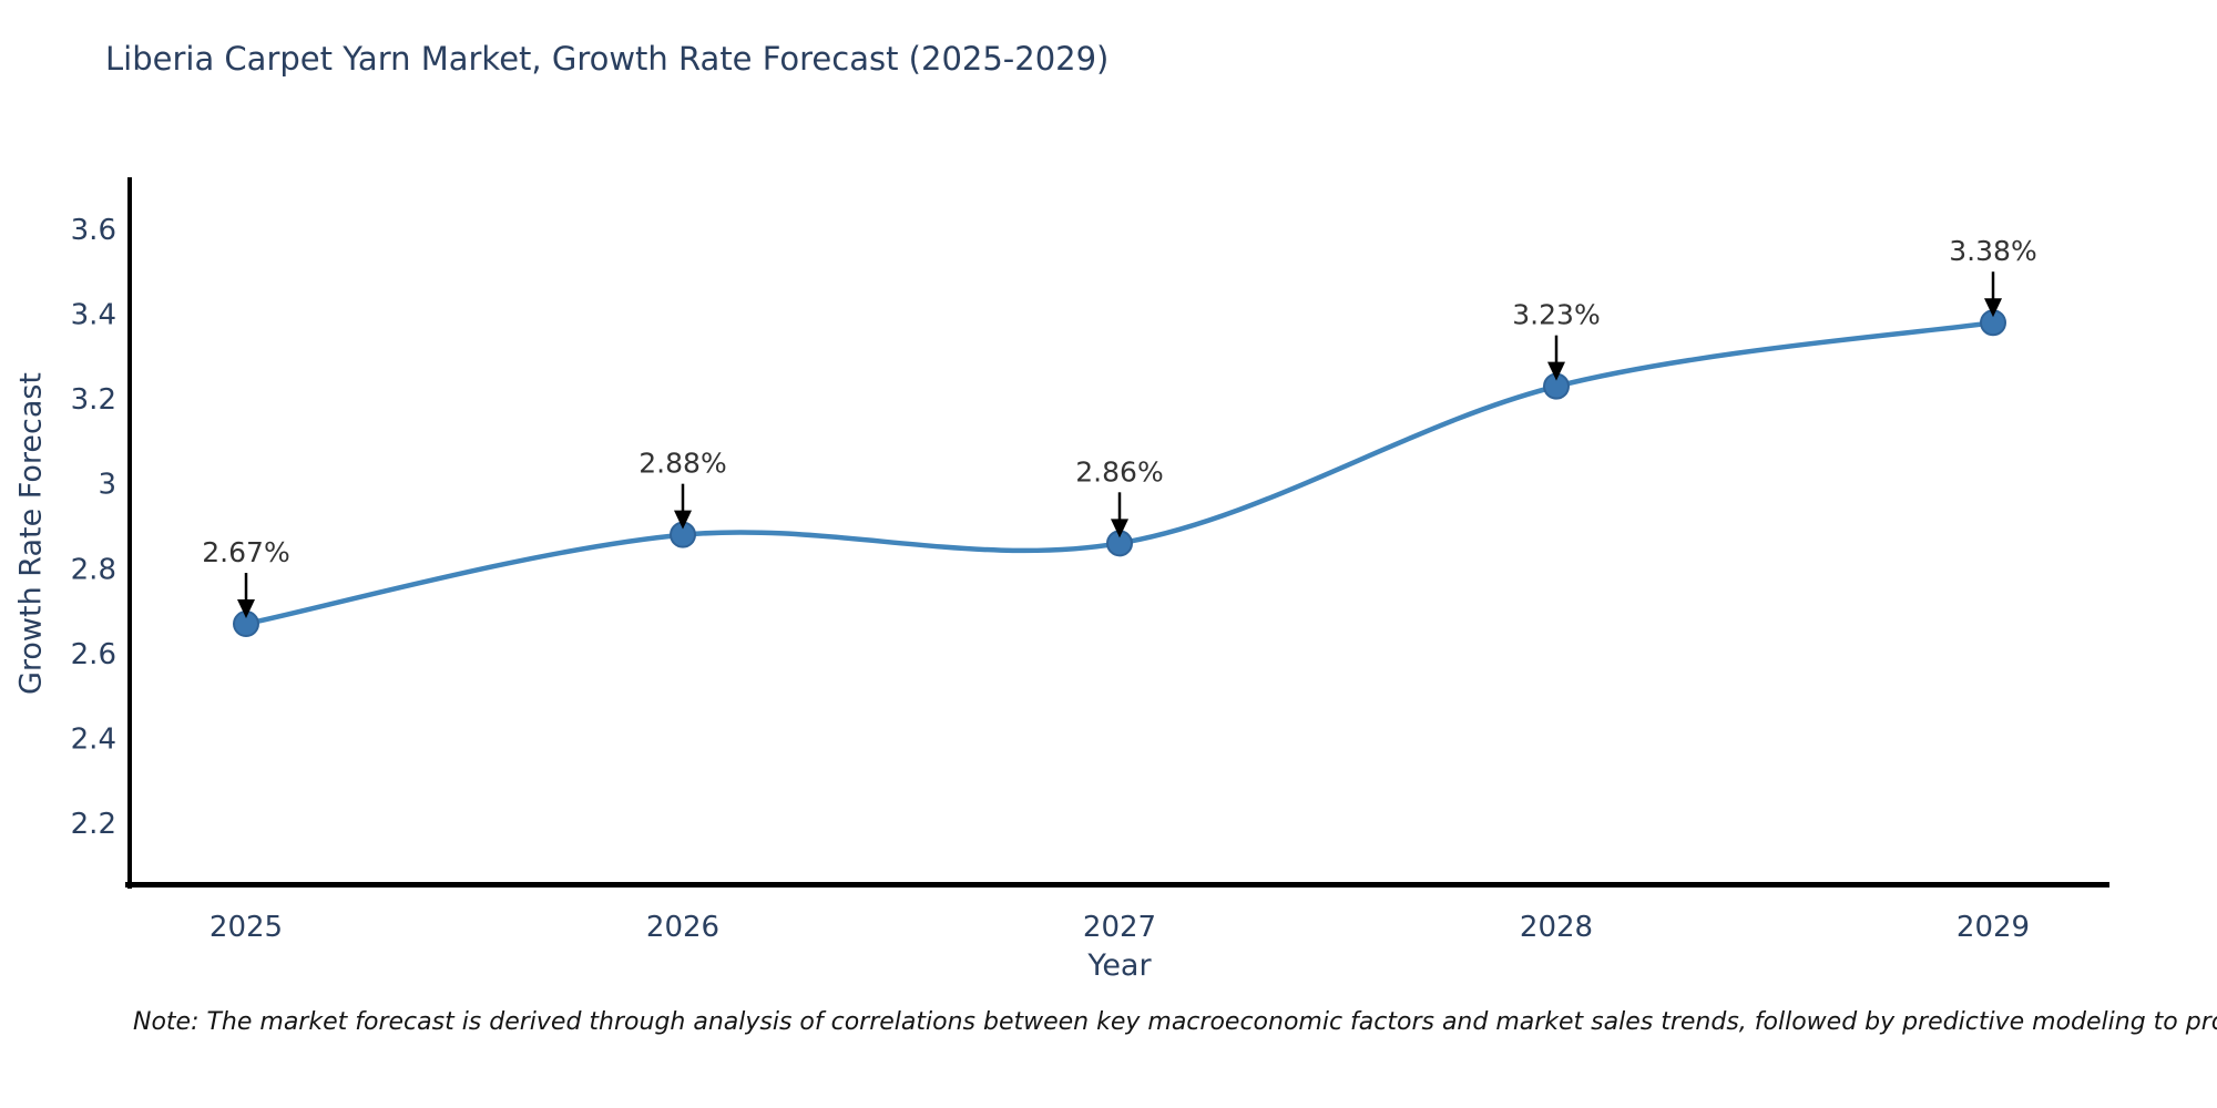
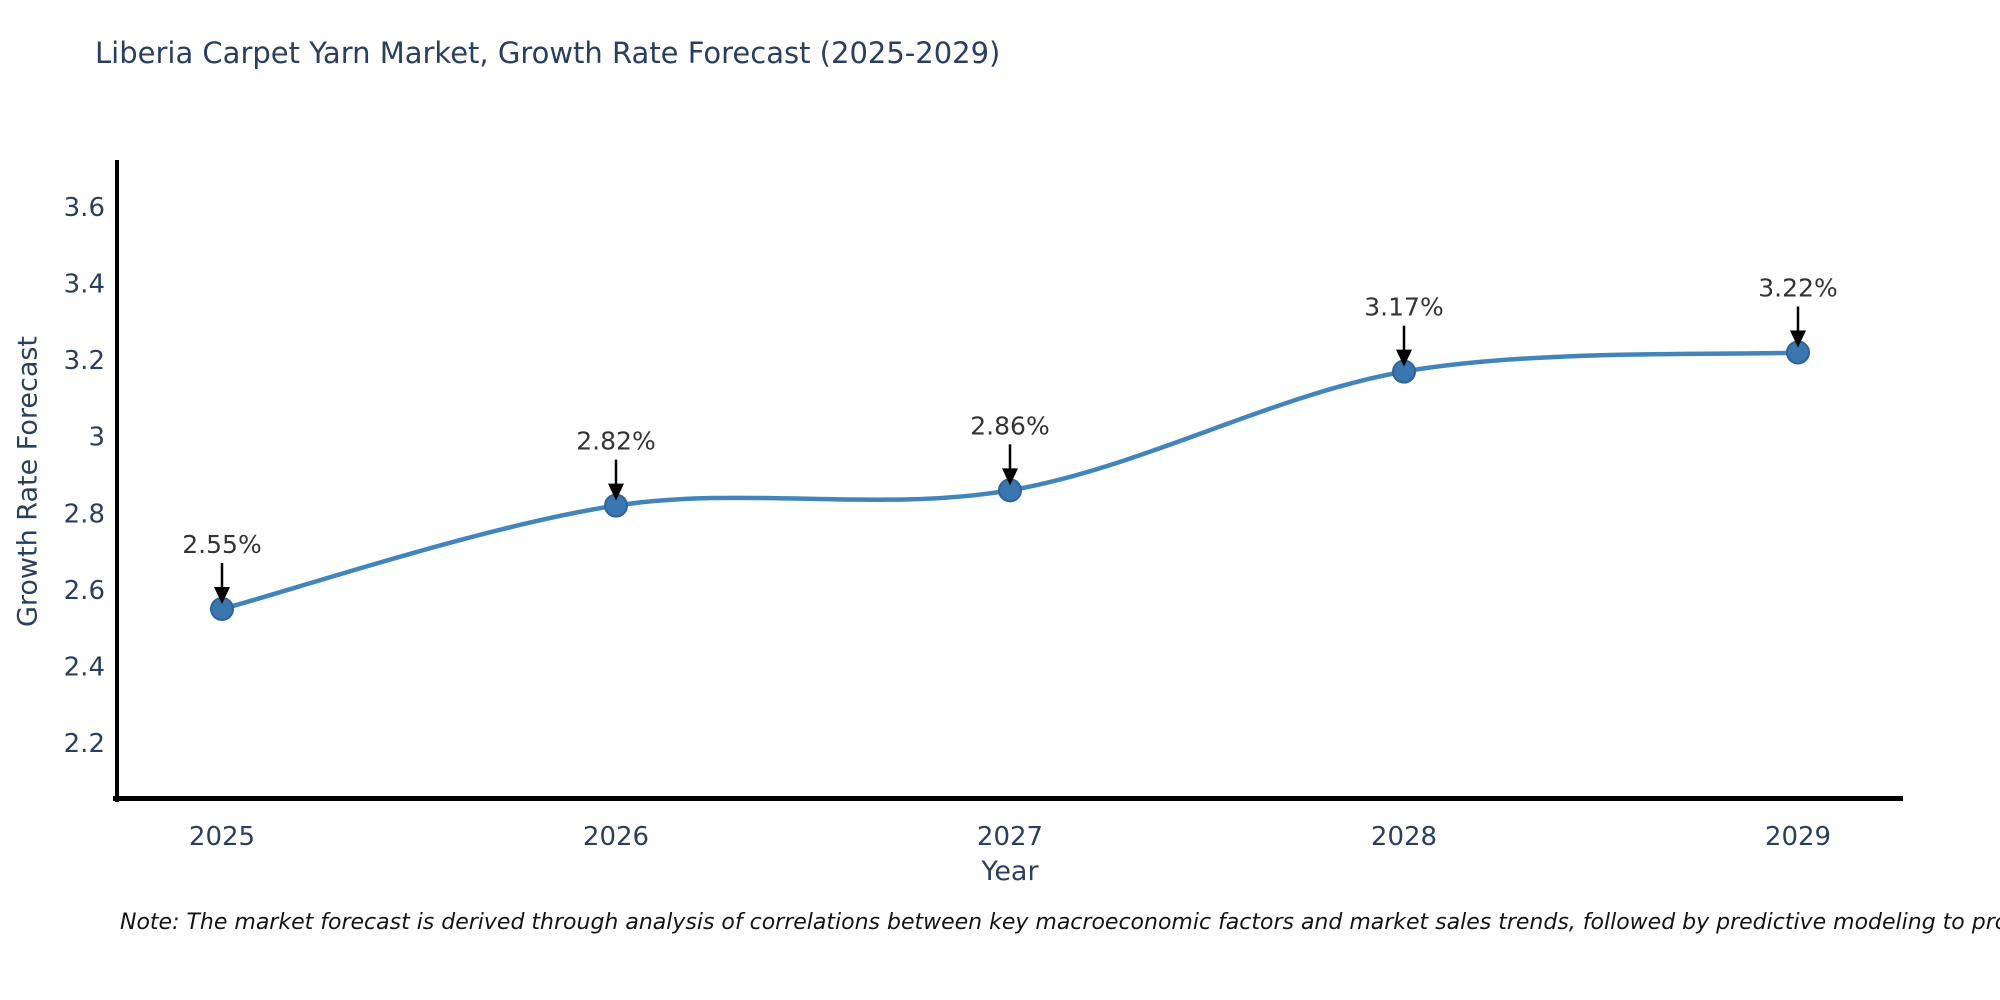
2025: 2.67% -> 2.55%
2026: 2.88% -> 2.82%
2028: 3.23% -> 3.17%
2029: 3.38% -> 3.22%
